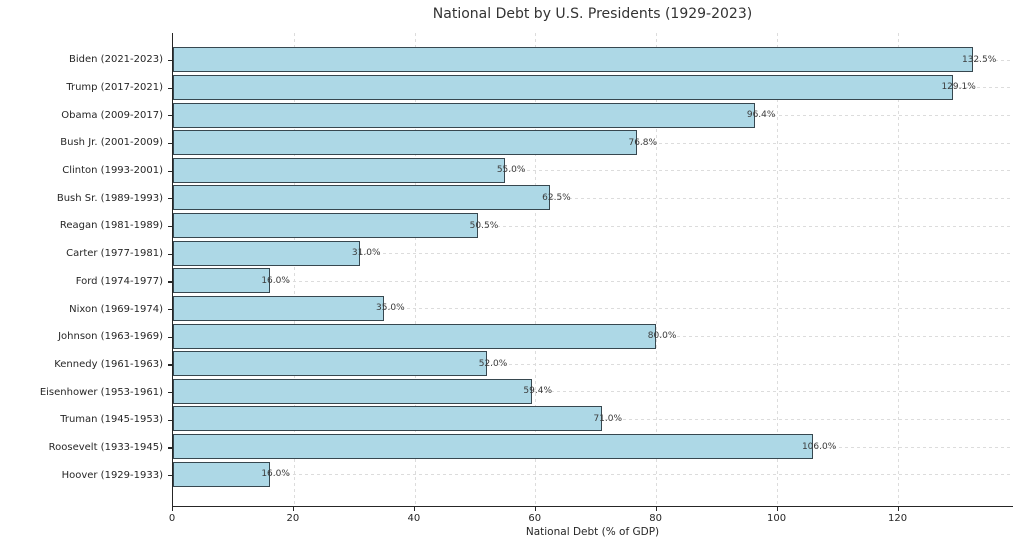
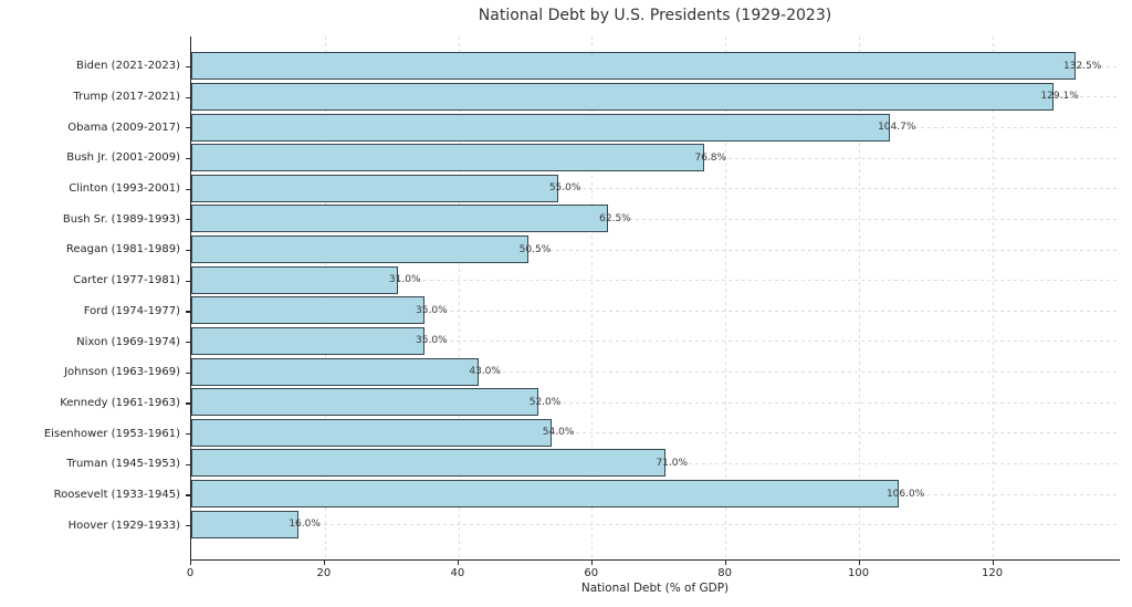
Obama (2009-2017): 96.4% -> 104.7%
Ford (1974-1977): 16.0% -> 35.0%
Johnson (1963-1969): 80.0% -> 43.0%
Eisenhower (1953-1961): 59.4% -> 54.0%
